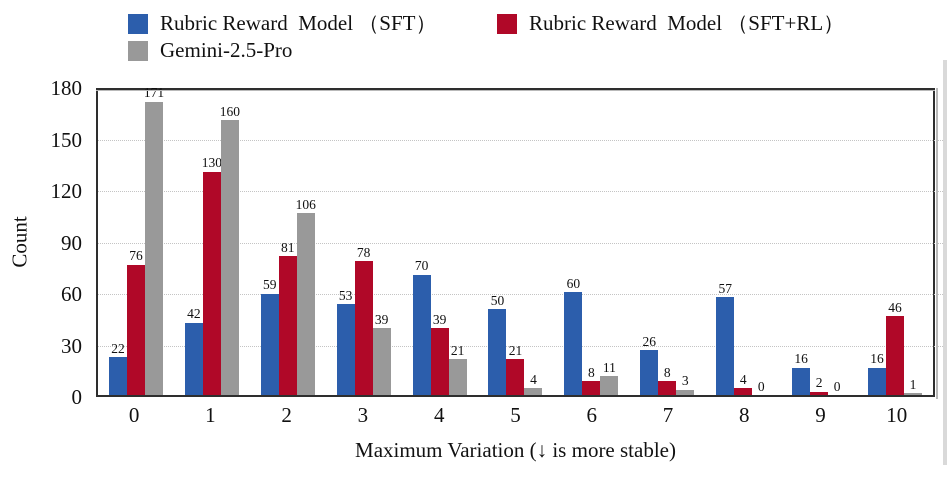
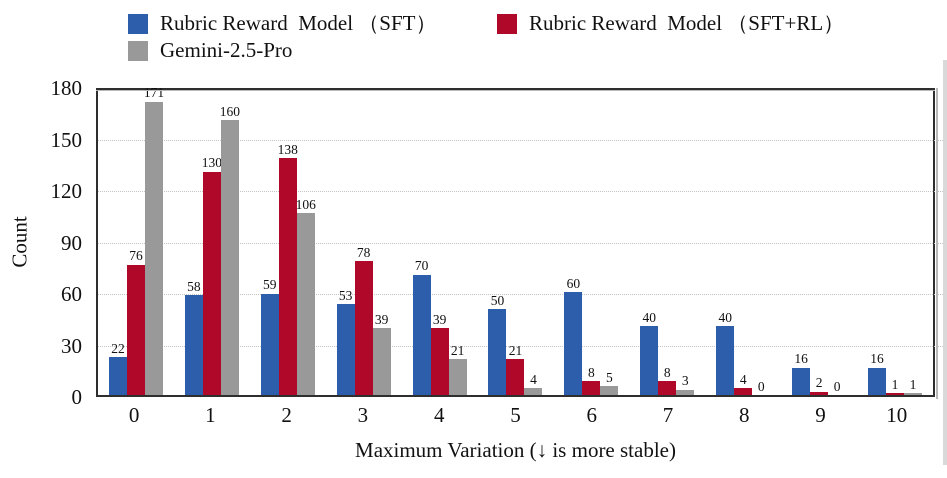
Rubric Reward Model （SFT）/1: 42 -> 58
Rubric Reward Model （SFT+RL）/2: 81 -> 138
Gemini-2.5-Pro/6: 11 -> 5
Rubric Reward Model （SFT）/7: 26 -> 40
Rubric Reward Model （SFT）/8: 57 -> 40
Rubric Reward Model （SFT+RL）/10: 46 -> 1
